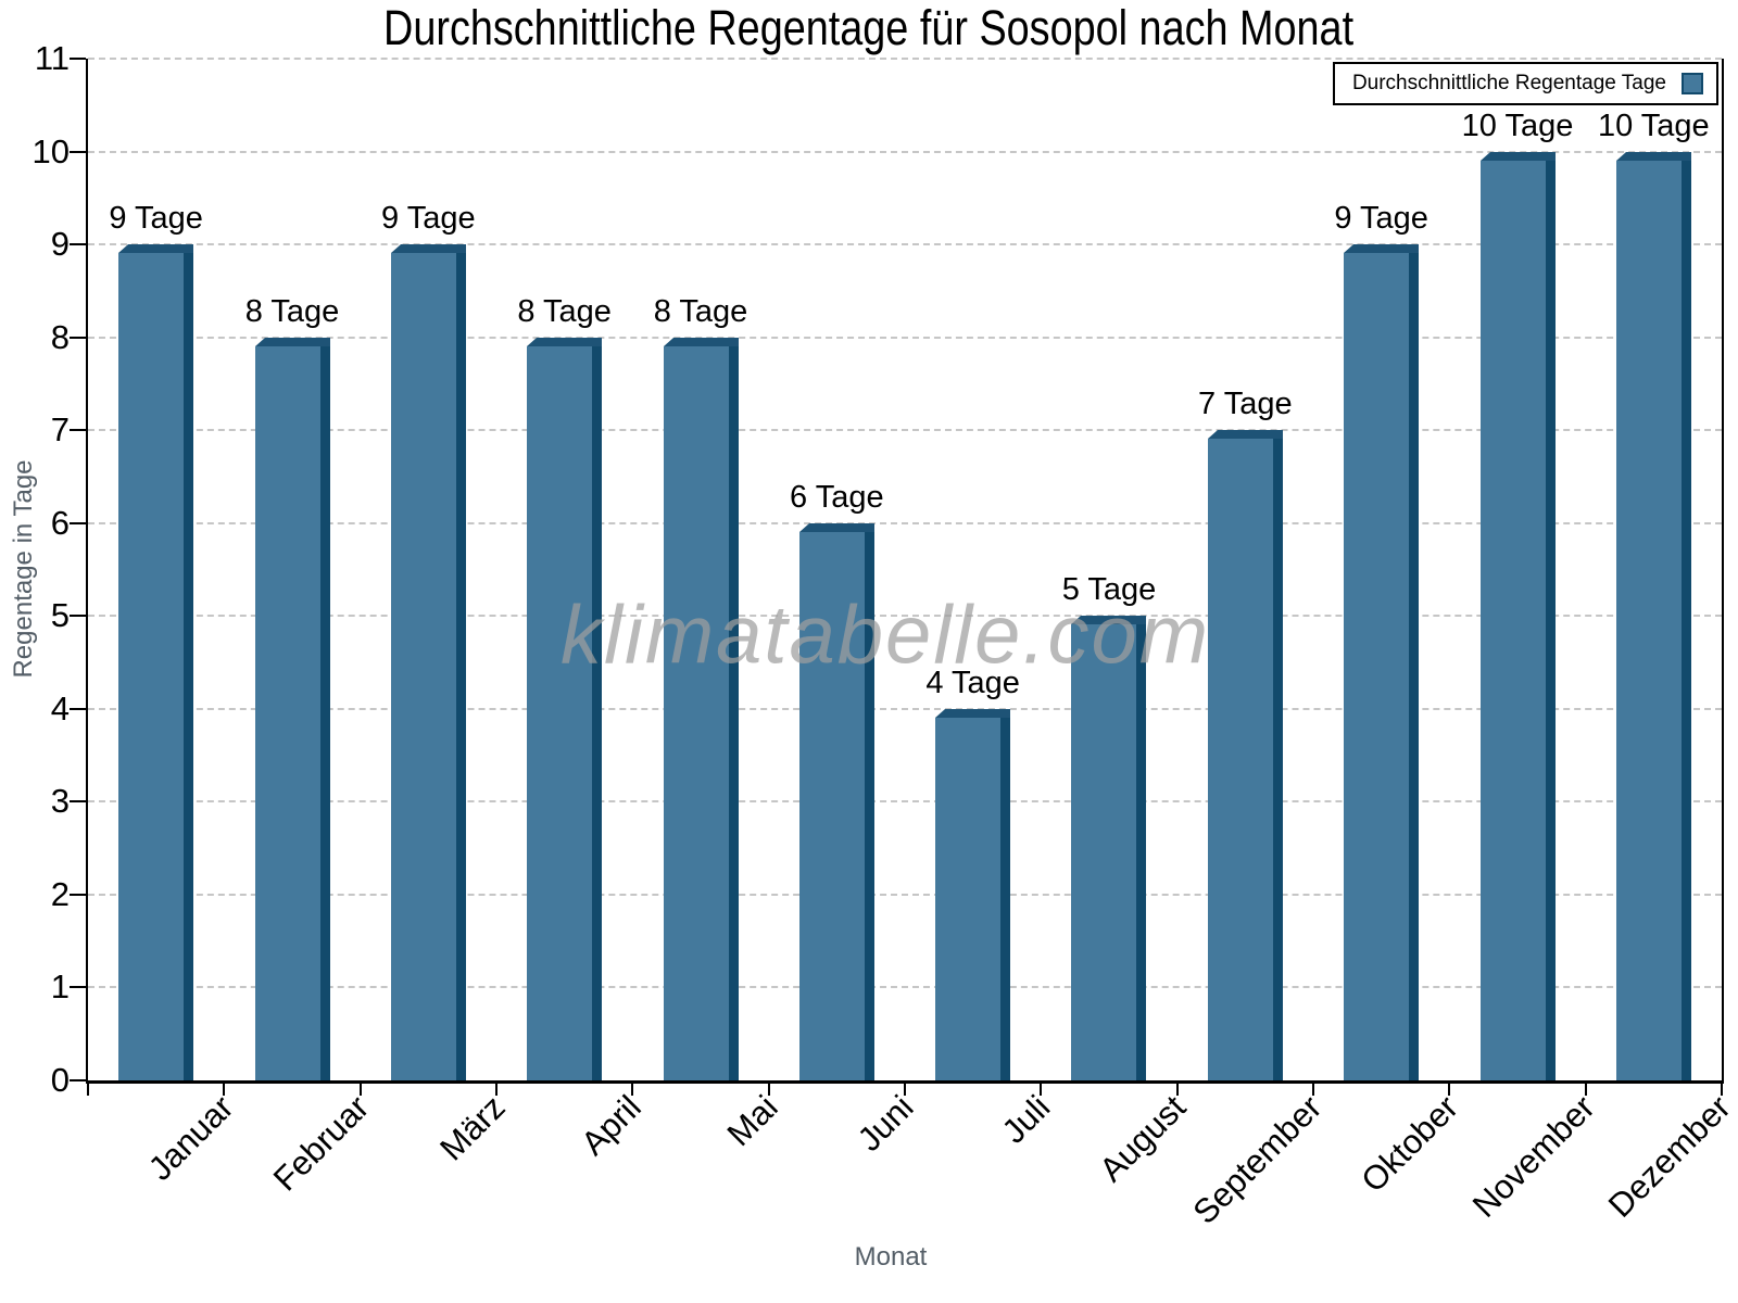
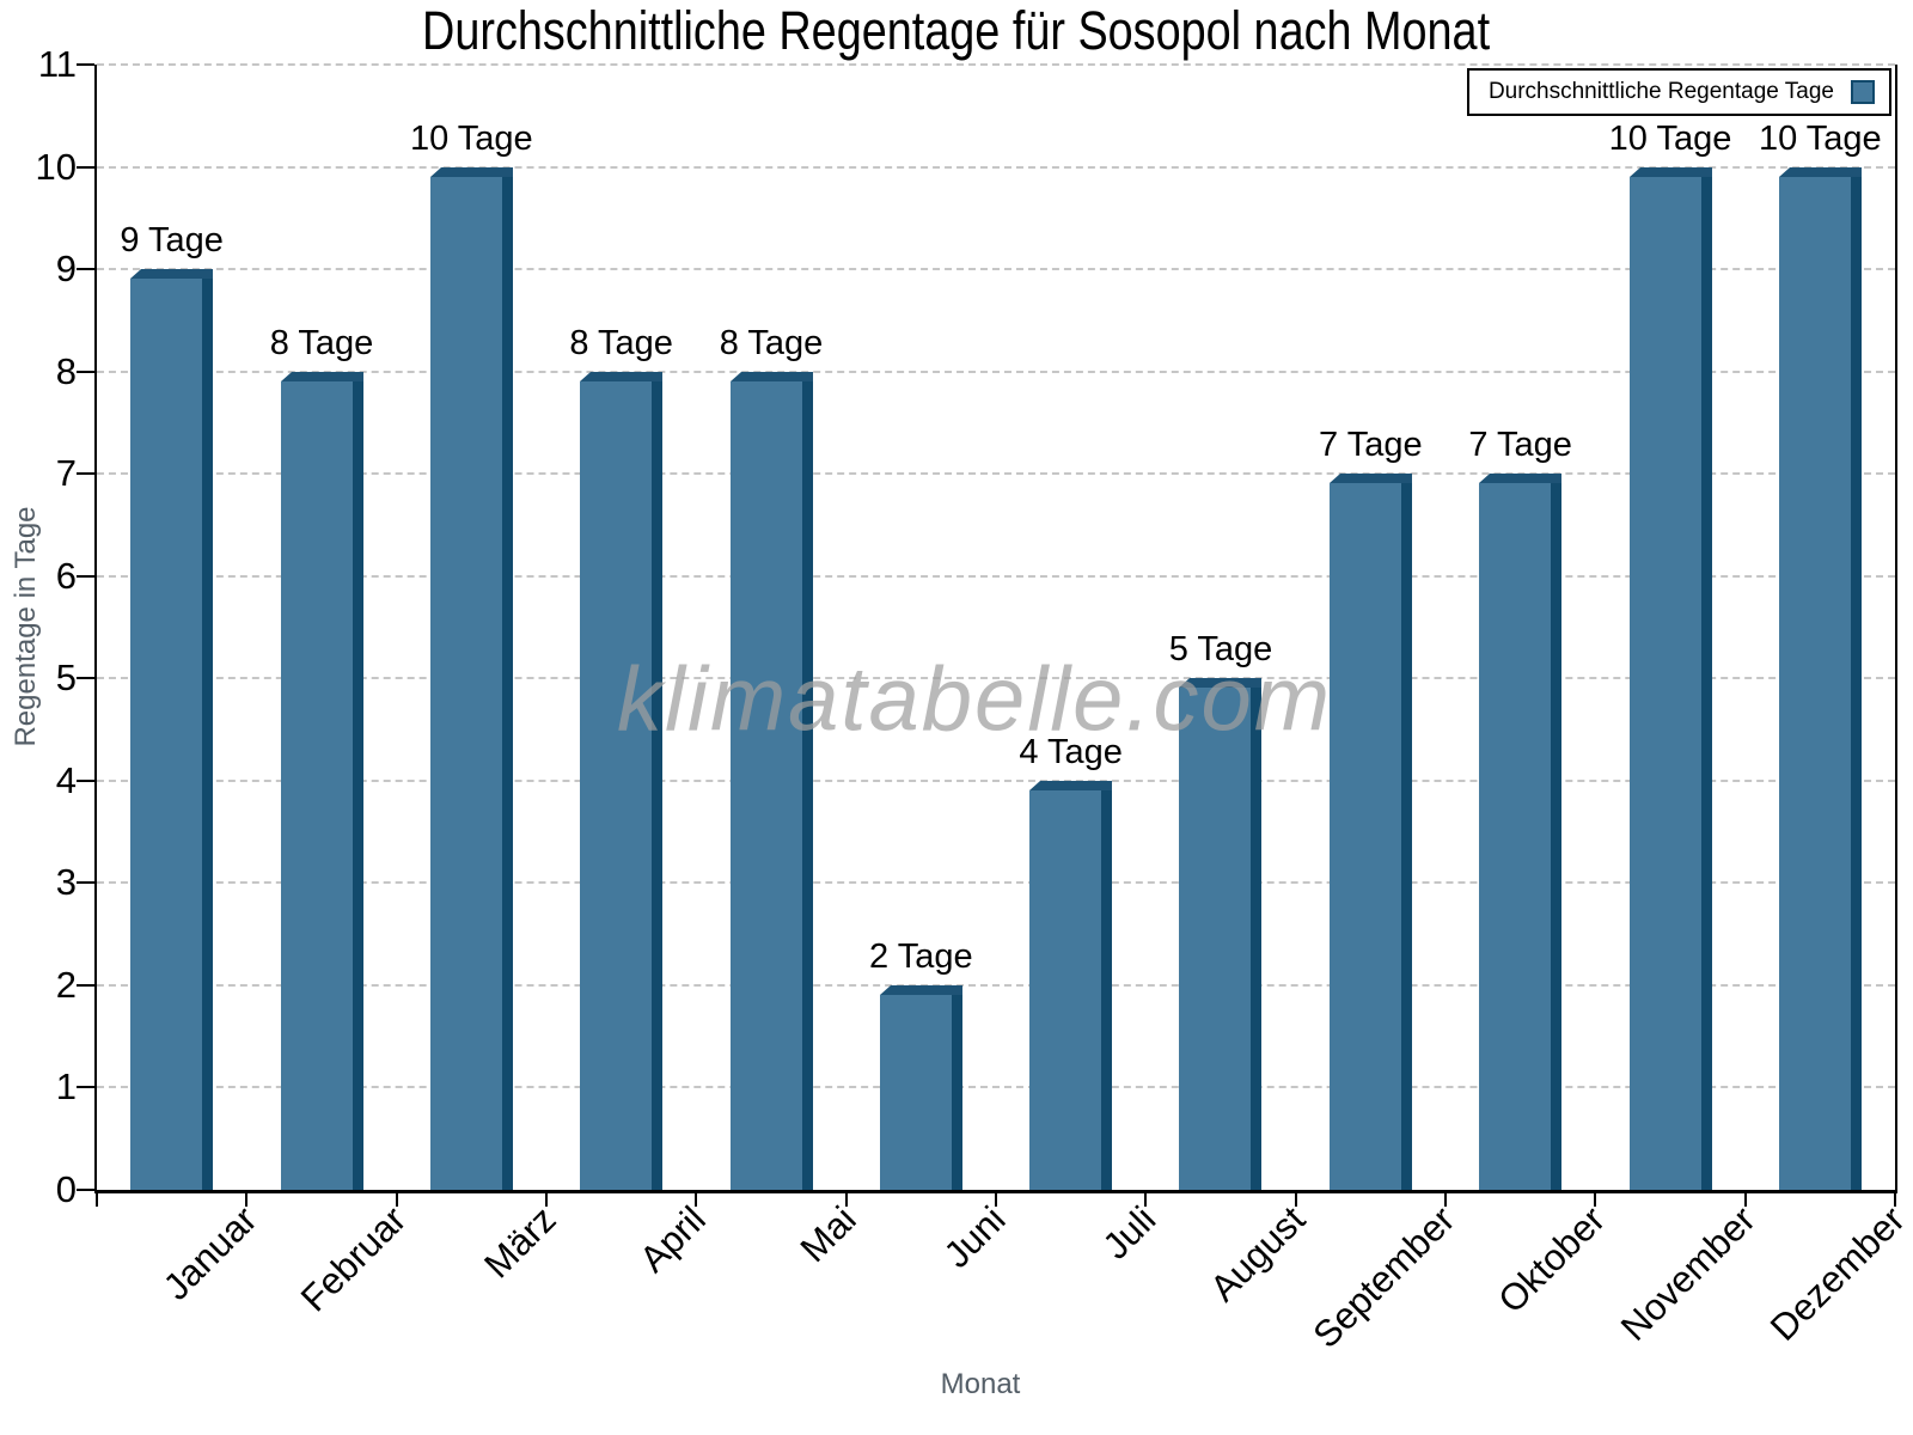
März: 9 -> 10
Juni: 6 -> 2
Oktober: 9 -> 7
